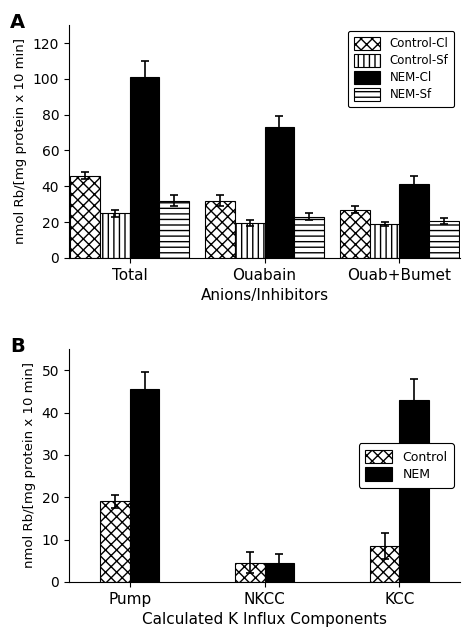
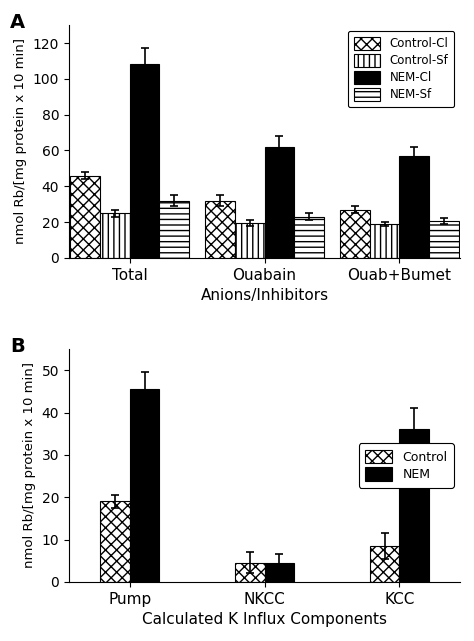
NEM-Cl/Total: 101 -> 108
NEM-Cl/Ouabain: 73 -> 62
NEM-Cl/Ouab+Bumet: 41 -> 57
NEM/KCC: 43.0 -> 36.0
